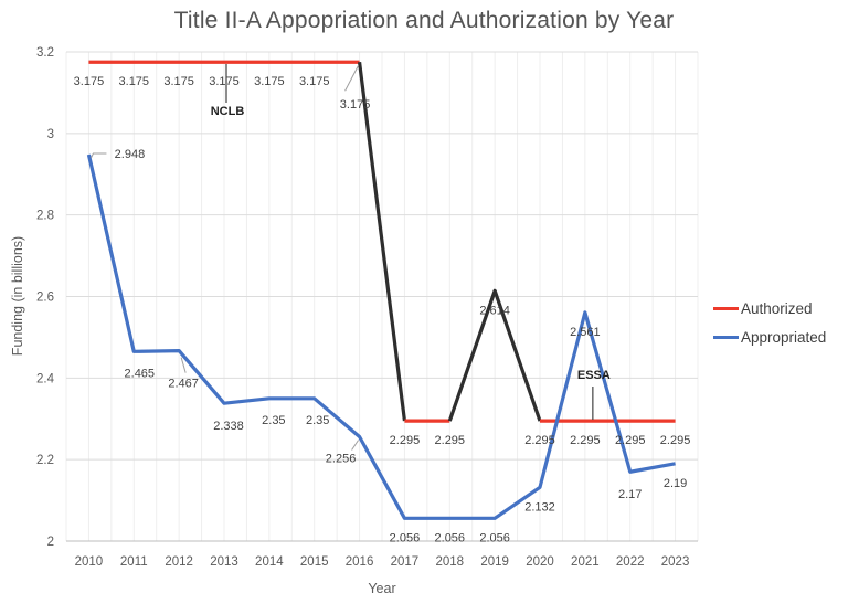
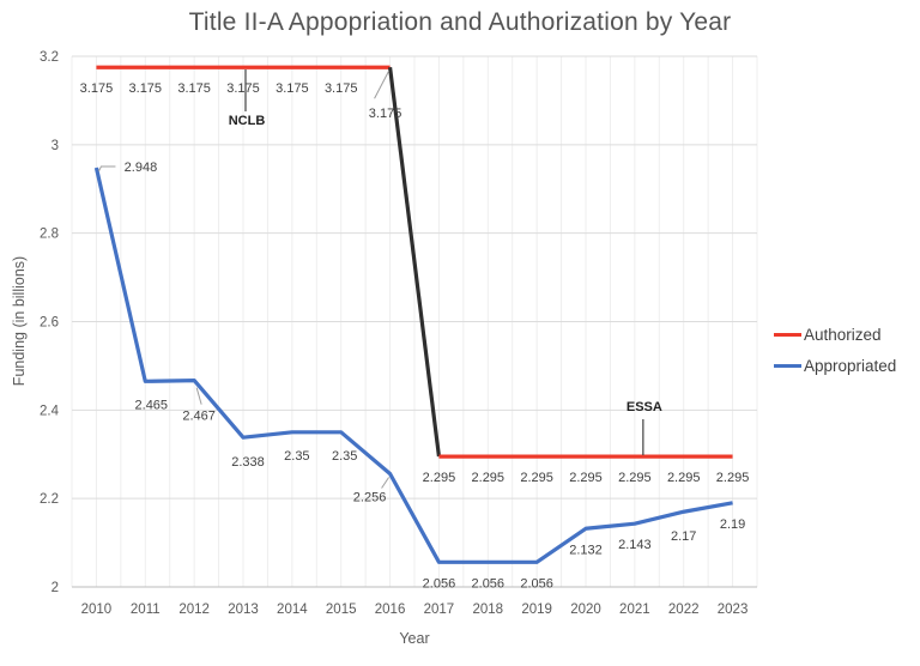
Authorized/2019: 2.614 -> 2.295
Appropriated/2021: 2.561 -> 2.143
